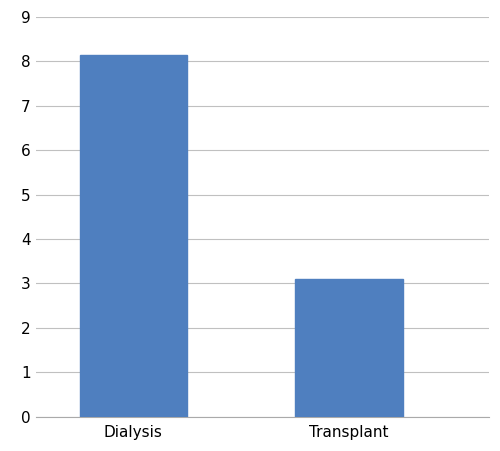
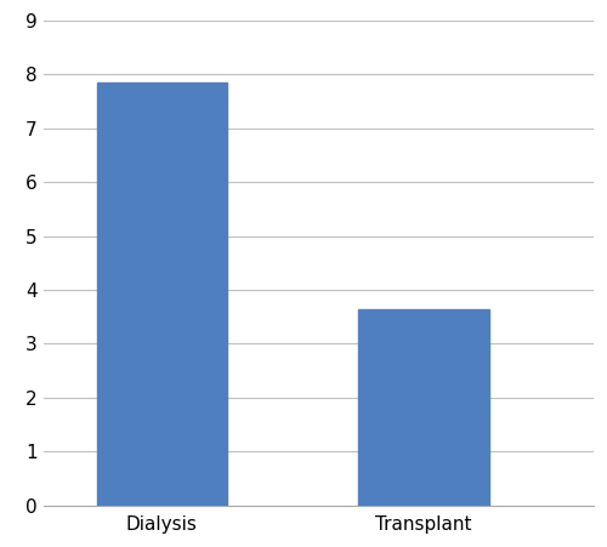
Dialysis: 8.15 -> 7.85
Transplant: 3.10 -> 3.65
